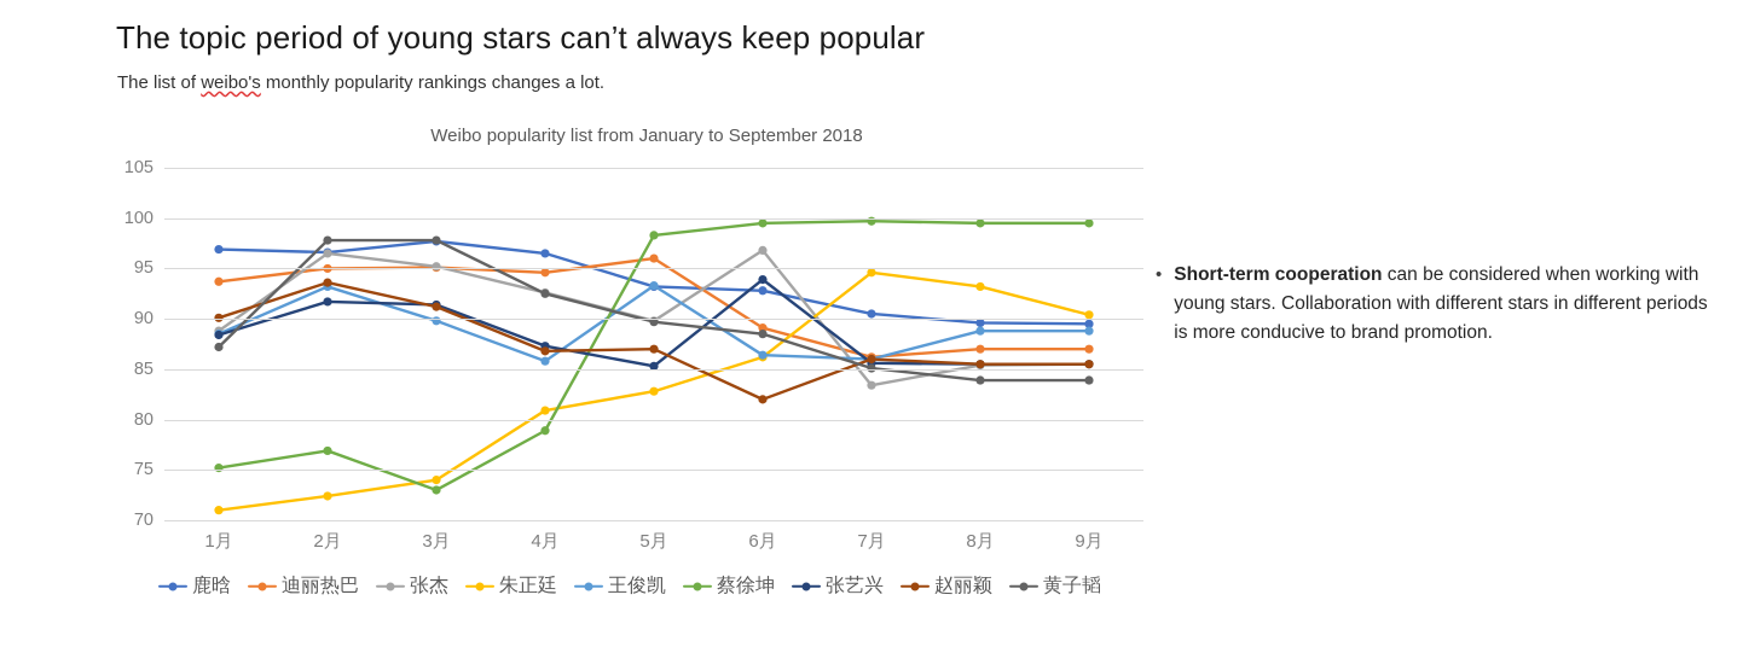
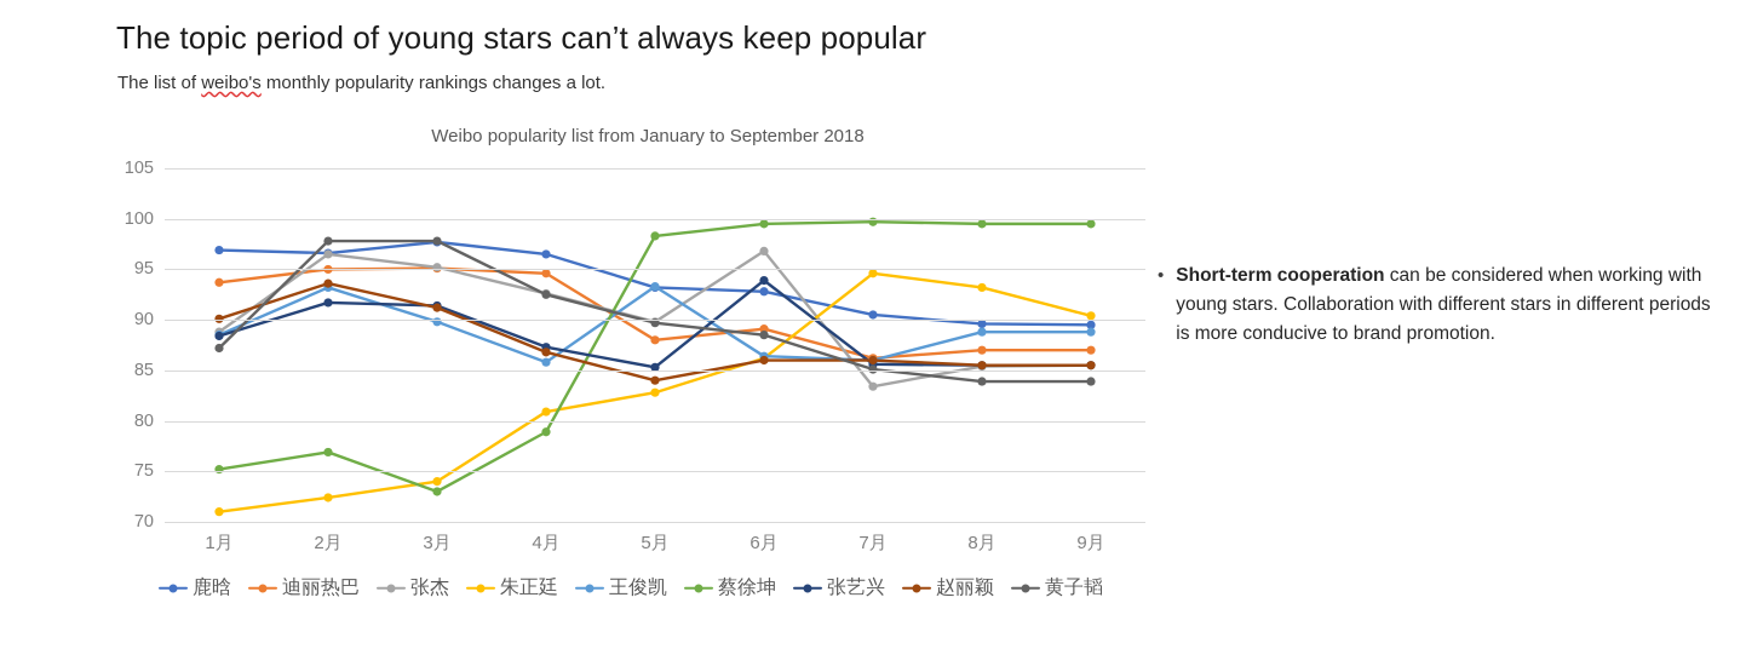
迪丽热巴/5月: 96 -> 88
赵丽颖/5月: 87 -> 84
赵丽颖/6月: 82 -> 86
